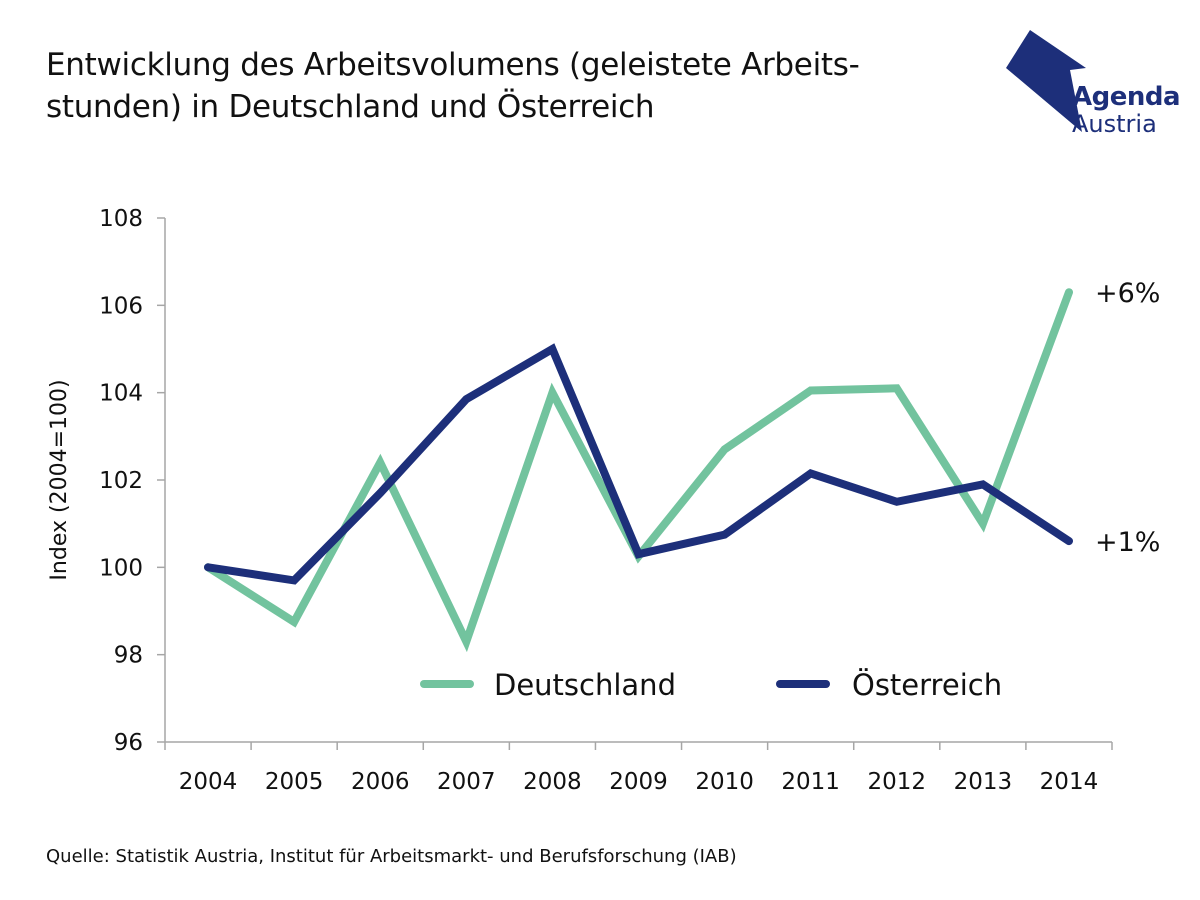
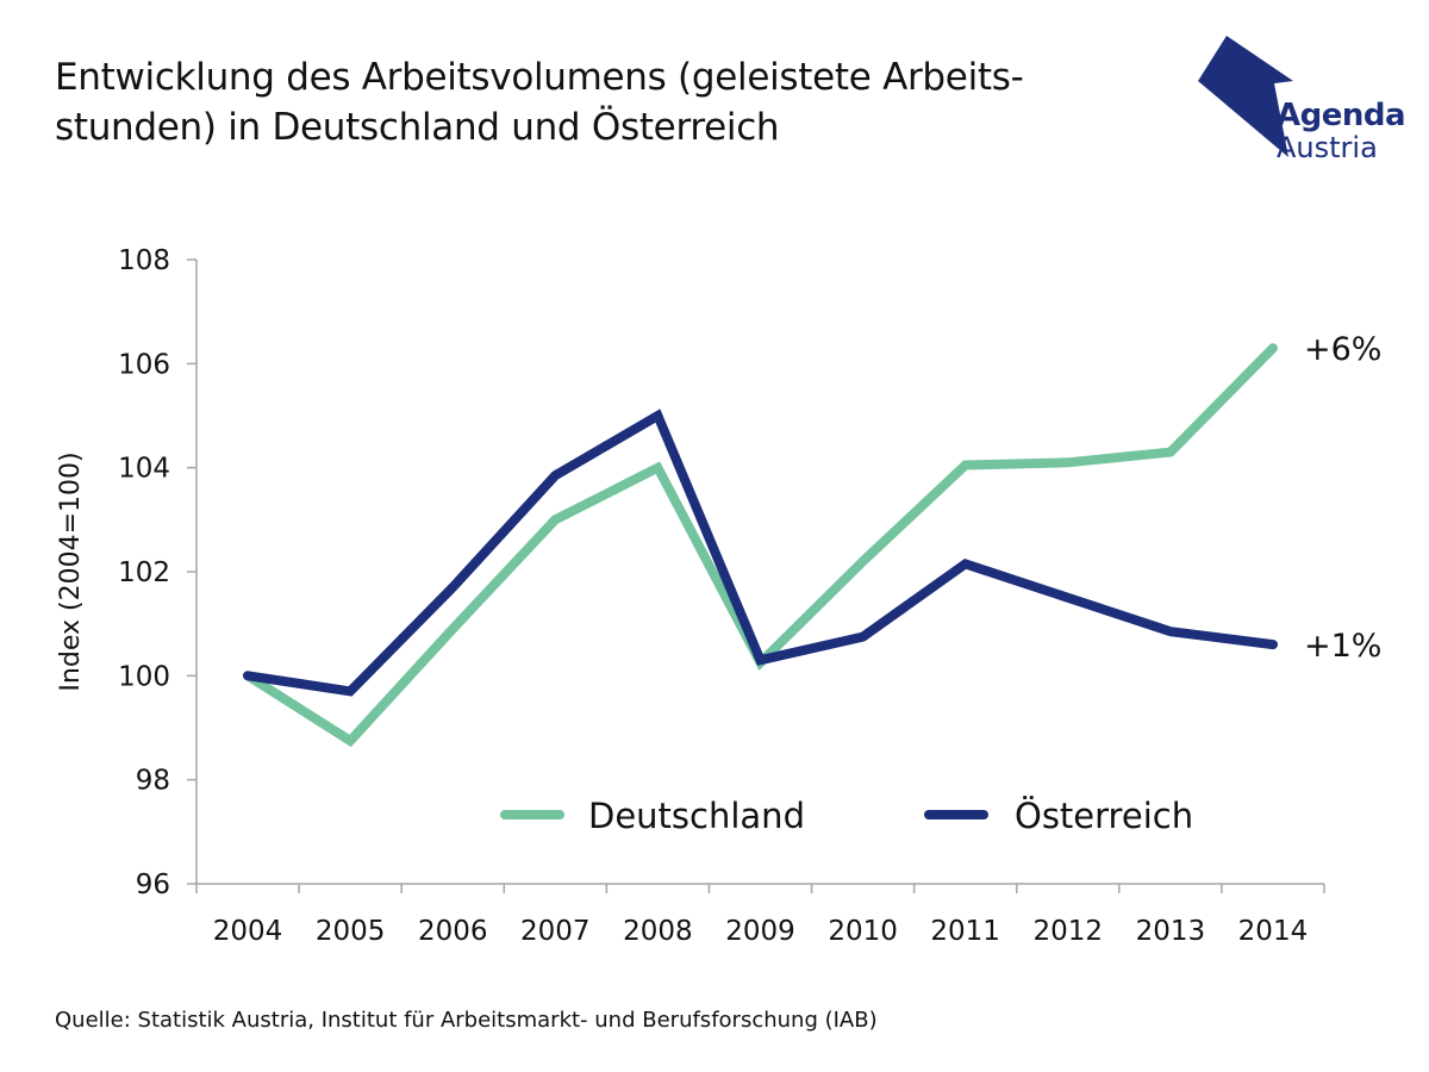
Deutschland/2006: 102.4 -> 100.9
Deutschland/2007: 98.3 -> 103.0
Deutschland/2010: 102.7 -> 102.2
Deutschland/2013: 101.0 -> 104.3
Österreich/2013: 101.9 -> 100.8
